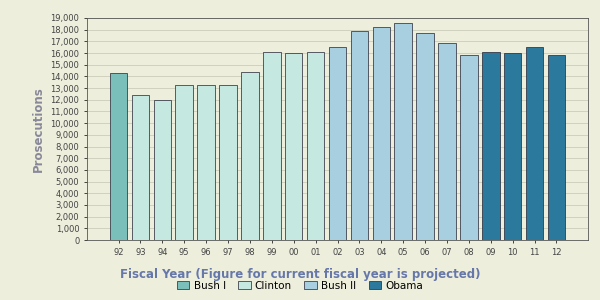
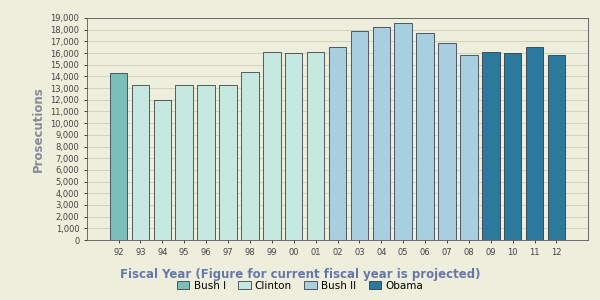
93: 12,400 -> 13,300
